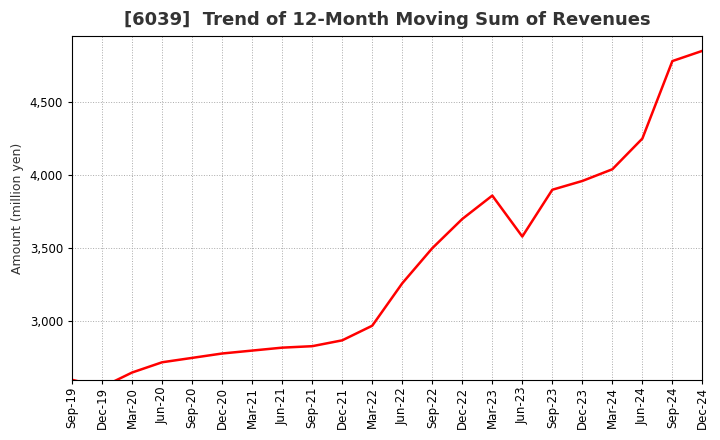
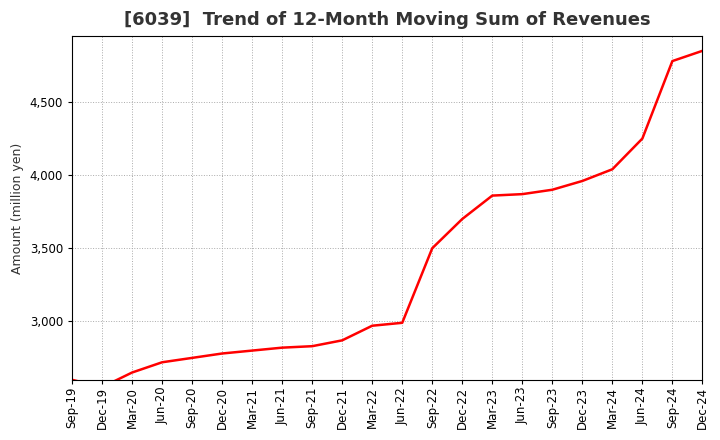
Jun-22: 3,260 -> 2,990
Jun-23: 3,580 -> 3,870
